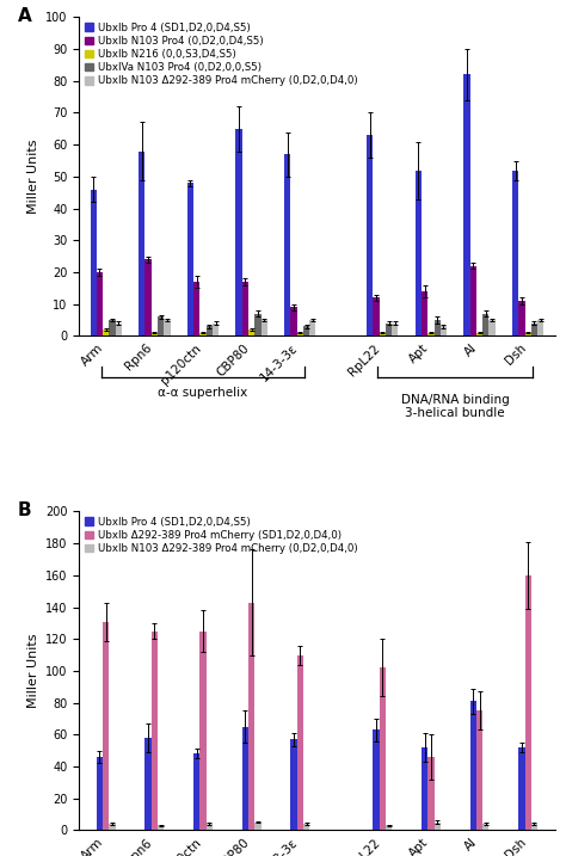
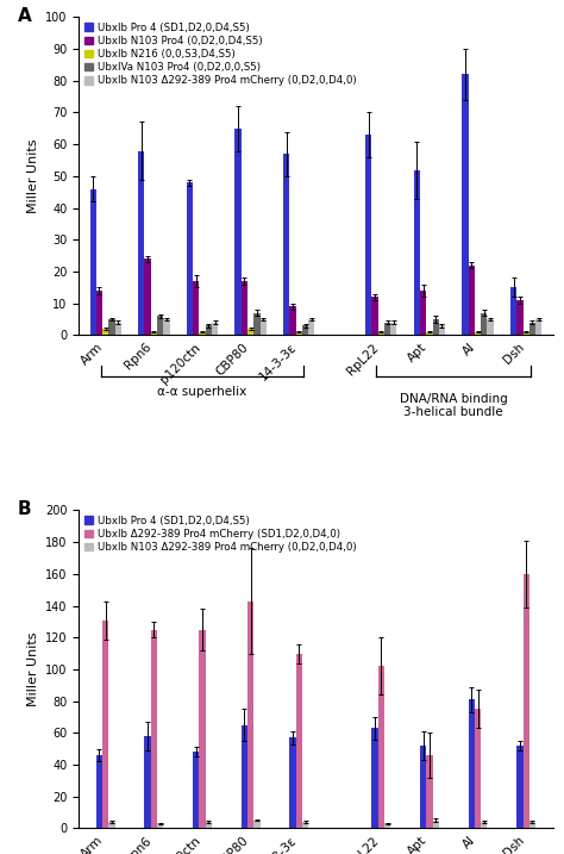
UbxIb N103 Pro4 (0,D2,0,D4,S5)/Arm: 20 -> 14
UbxIb Pro 4 (SD1,D2,0,D4,S5)/Dsh: 52 -> 15
